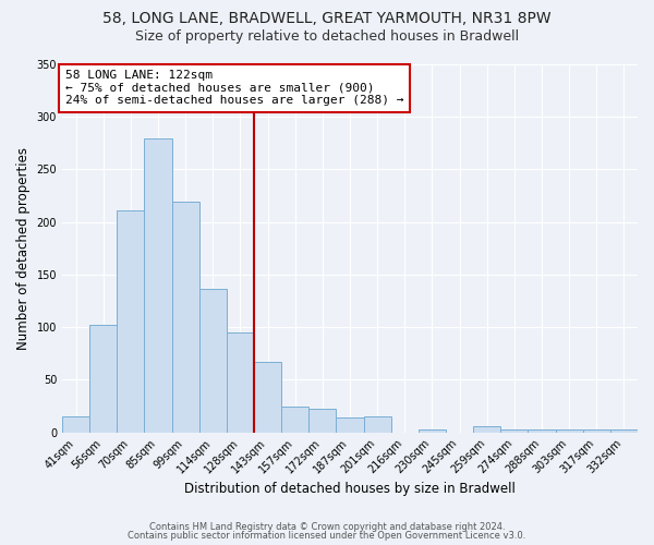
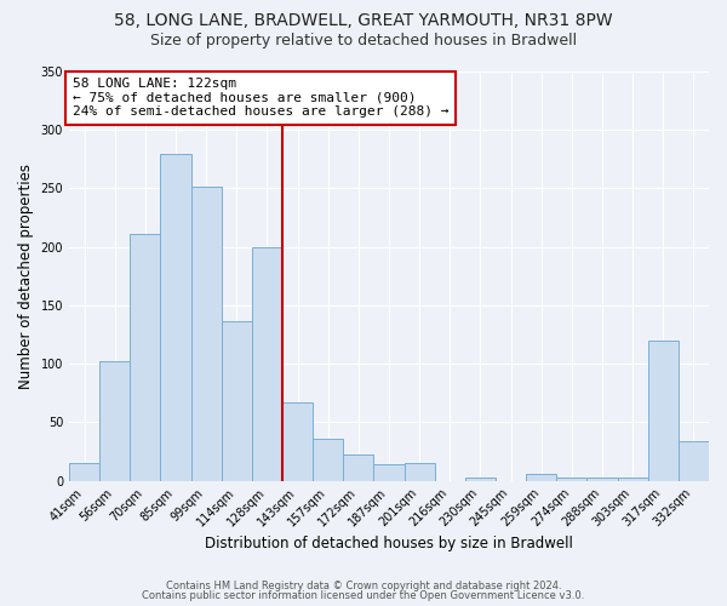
99sqm: 219 -> 252
128sqm: 95 -> 200
157sqm: 25 -> 36
317sqm: 3 -> 120
332sqm: 3 -> 34
